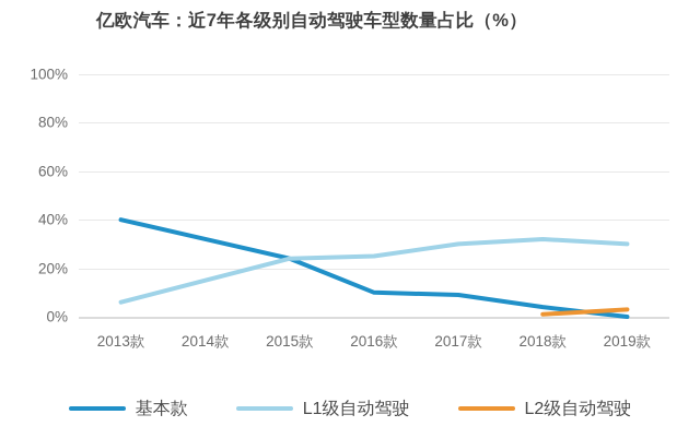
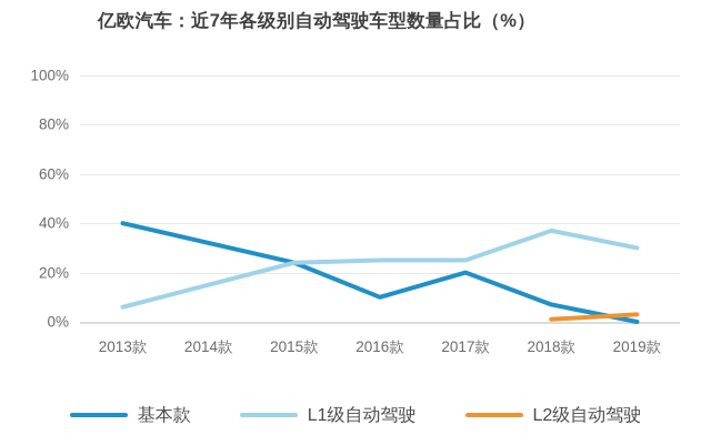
基本款/2017款: 9% -> 20%
L1级自动驾驶/2017款: 30% -> 25%
基本款/2018款: 4% -> 7%
L1级自动驾驶/2018款: 32% -> 37%
